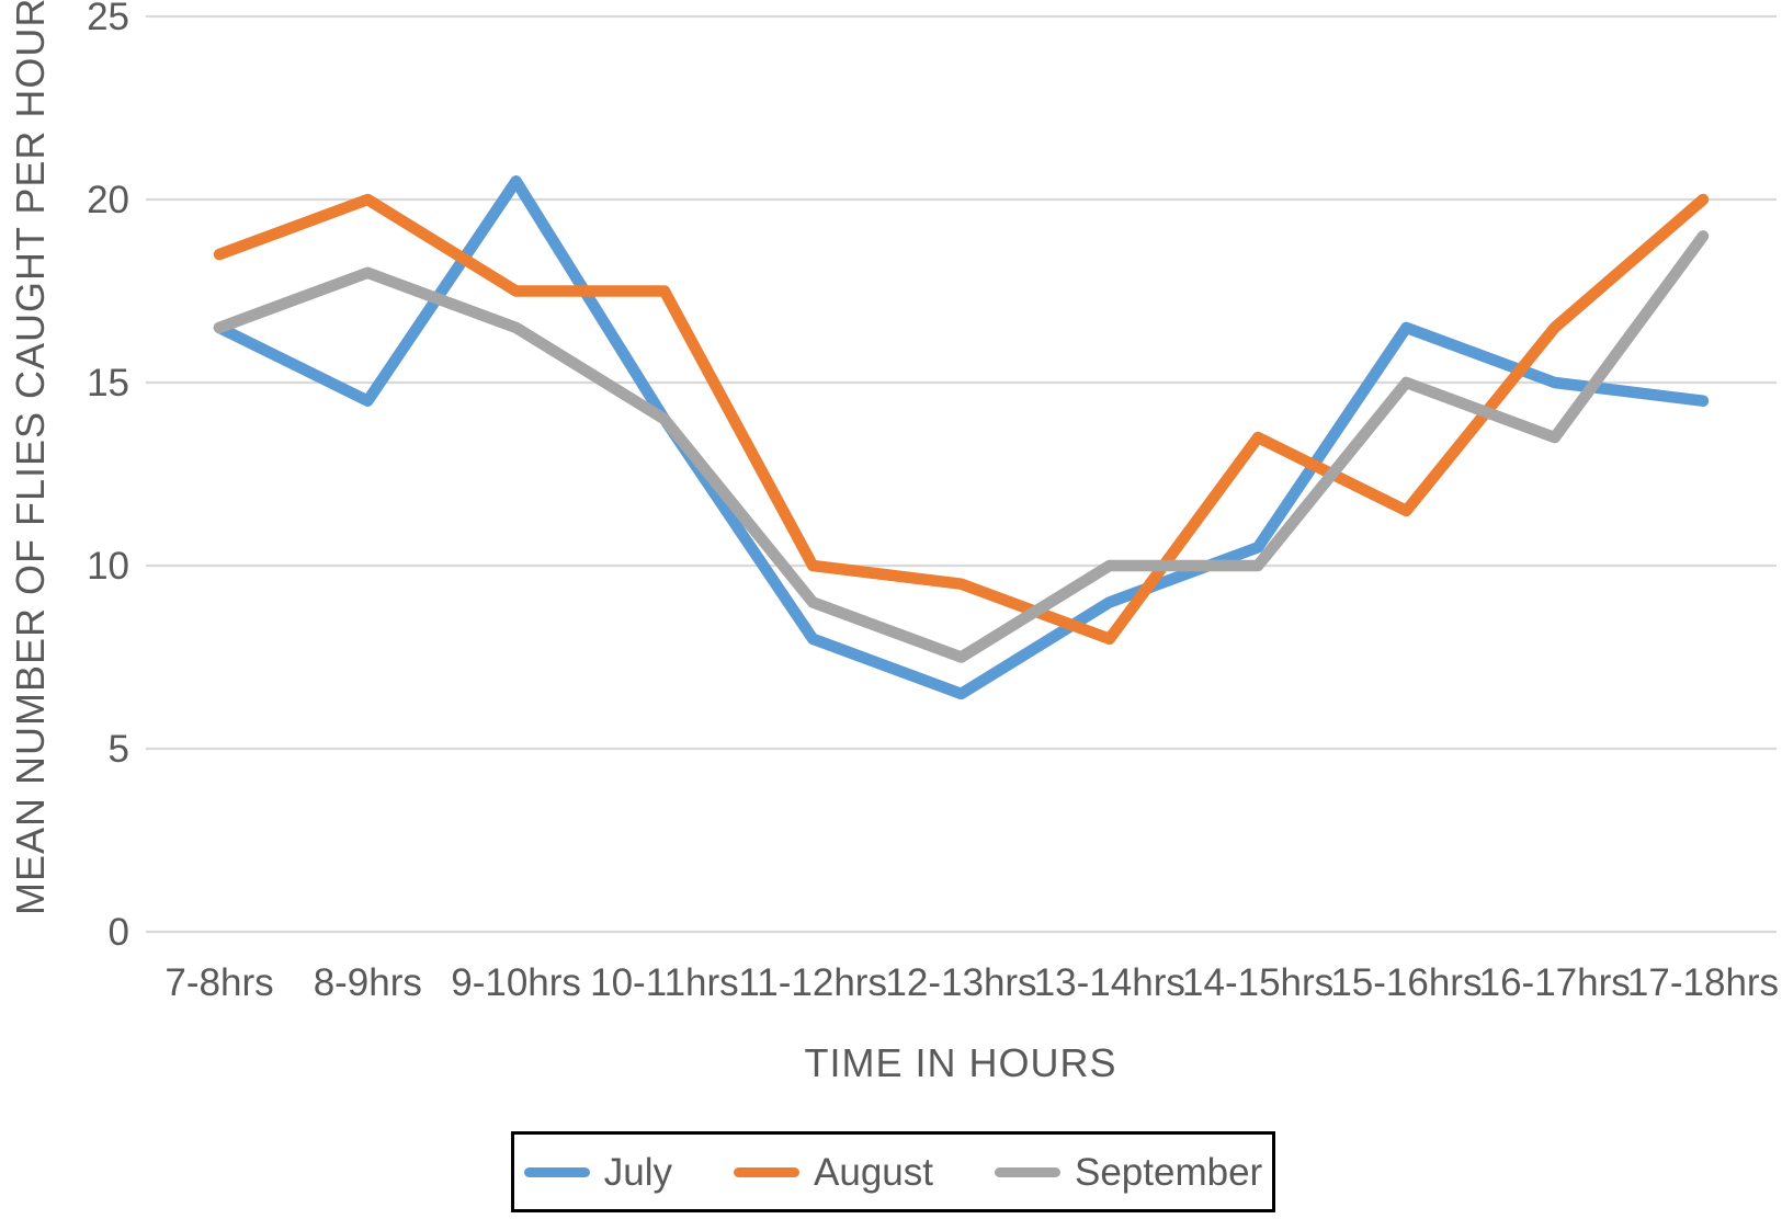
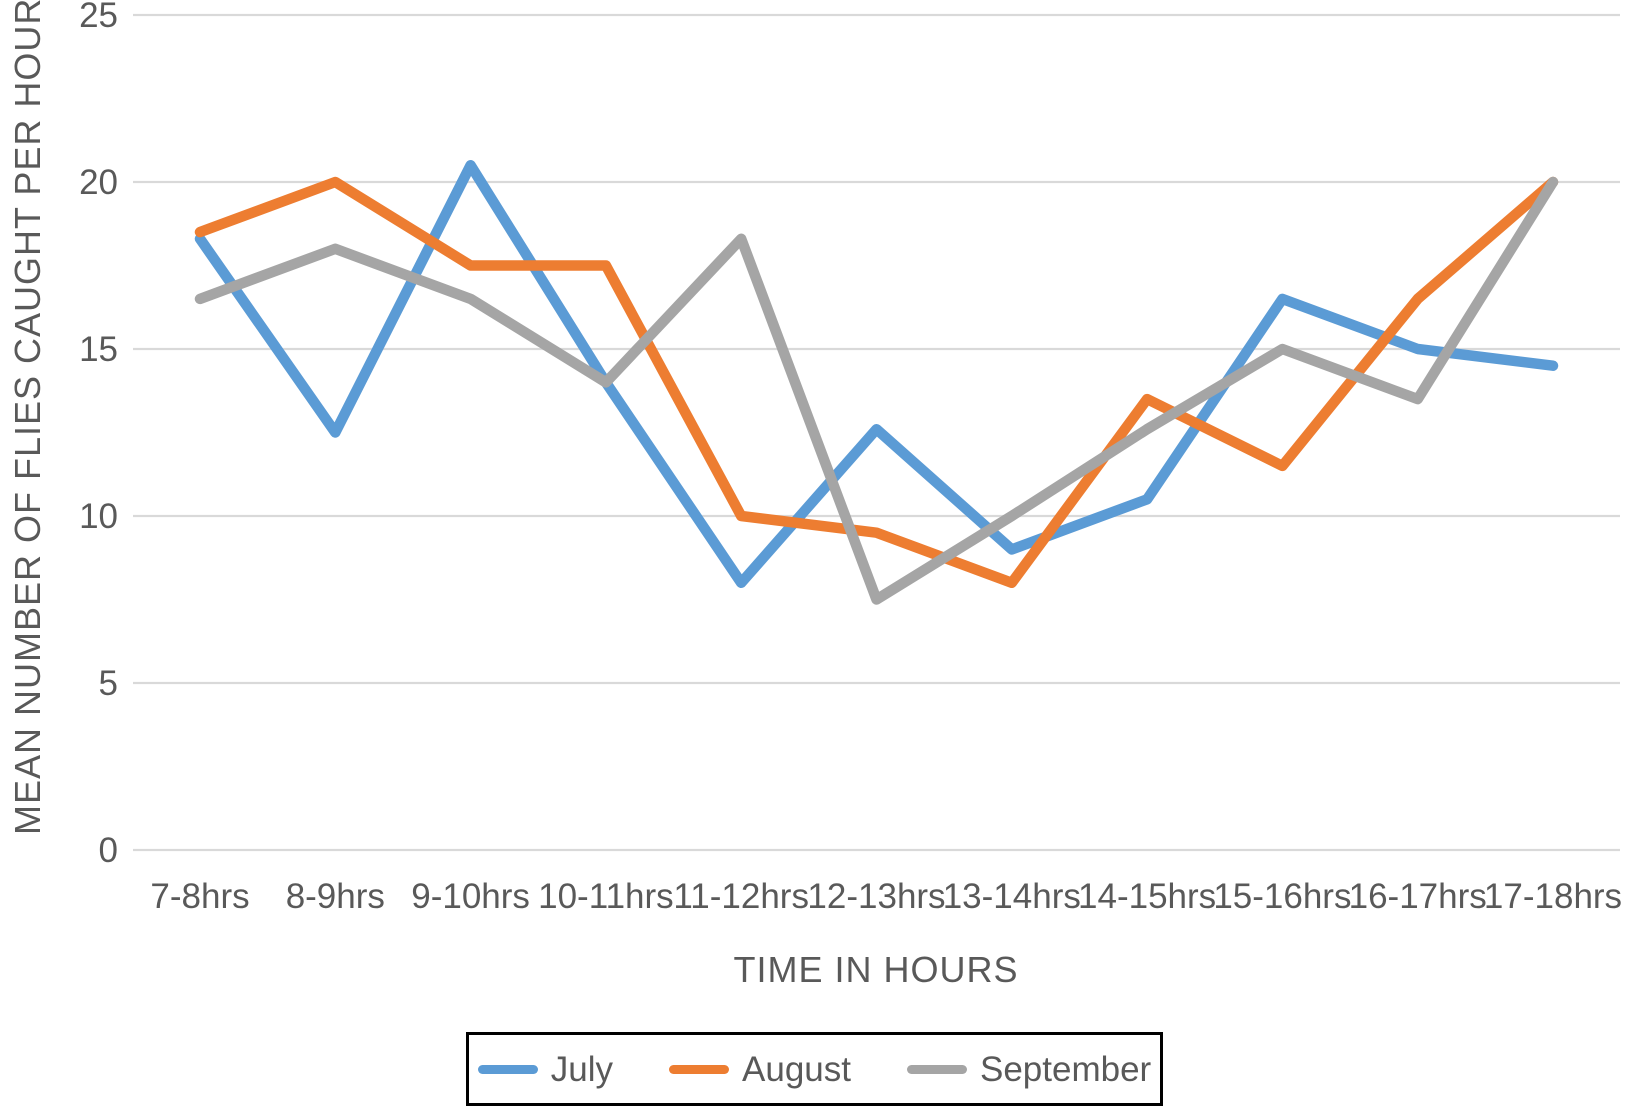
July/7-8hrs: 16.5 -> 18.3
July/8-9hrs: 14.5 -> 12.5
September/11-12hrs: 9.0 -> 18.3
July/12-13hrs: 6.5 -> 12.6
September/14-15hrs: 10.0 -> 12.6
September/17-18hrs: 19.0 -> 20.0
